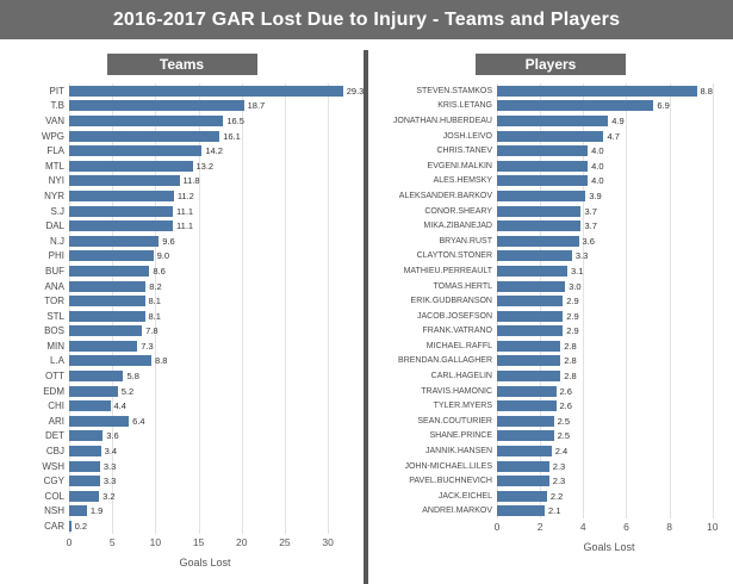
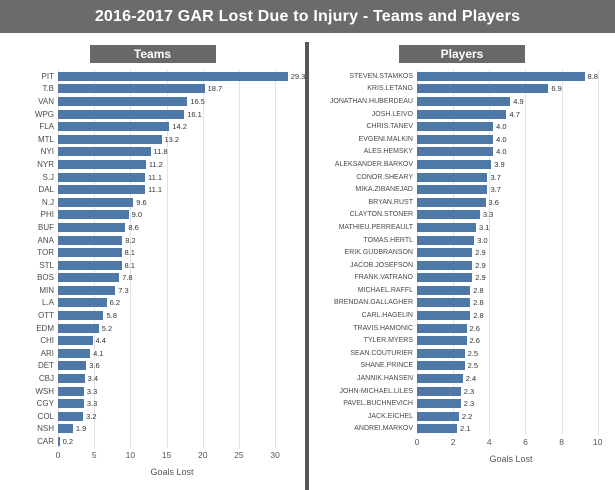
Teams/L.A: 8.8 -> 6.2
Teams/ARI: 6.4 -> 4.1
